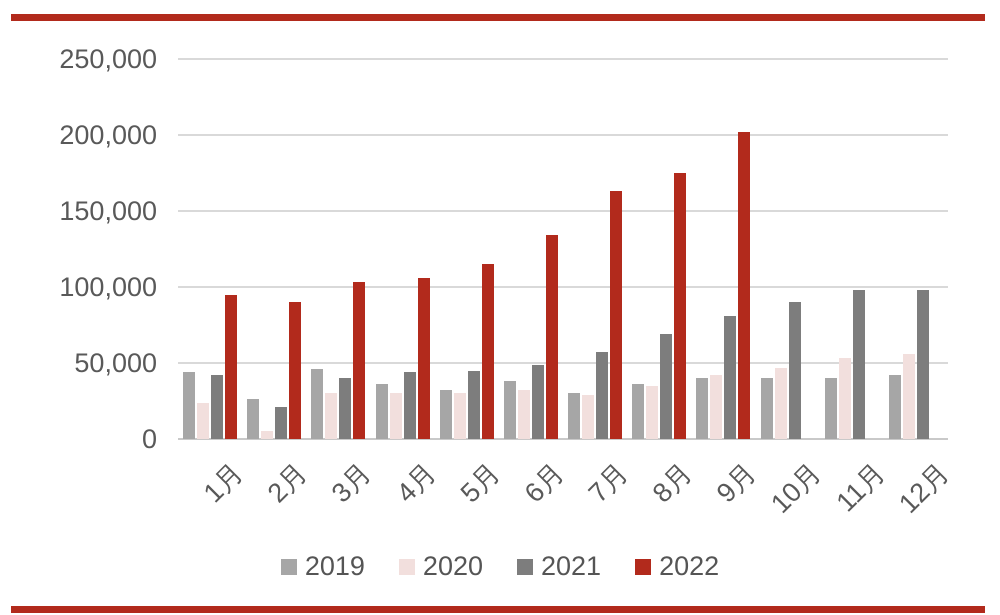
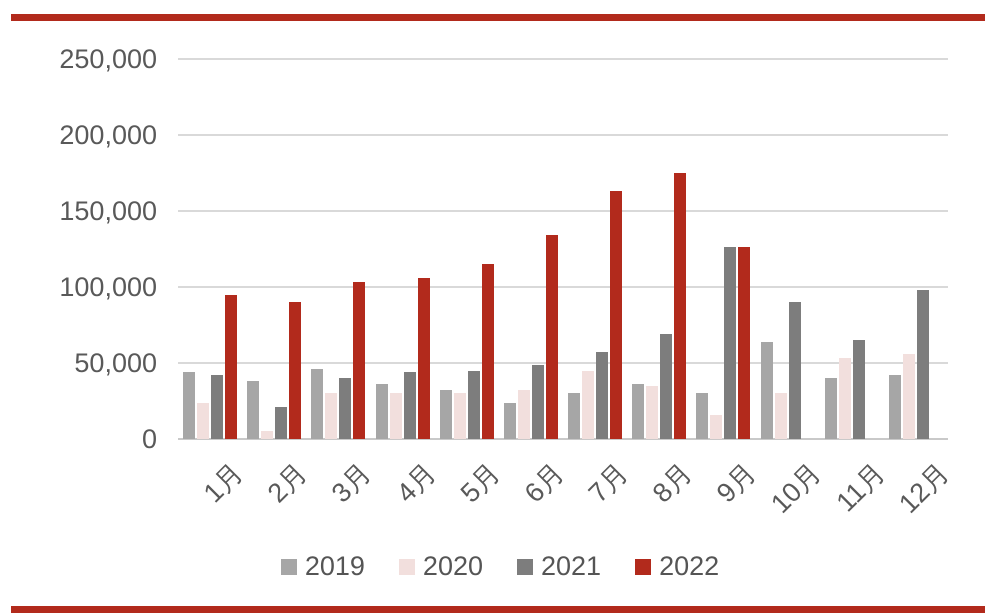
2019/2月: 26000 -> 38000
2019/6月: 38000 -> 24000
2020/7月: 29000 -> 45000
2019/9月: 40000 -> 30000
2020/9月: 42000 -> 16000
2021/9月: 81000 -> 126000
2022/9月: 202000 -> 126000
2019/10月: 40000 -> 64000
2020/10月: 47000 -> 30000
2021/11月: 98000 -> 65000
